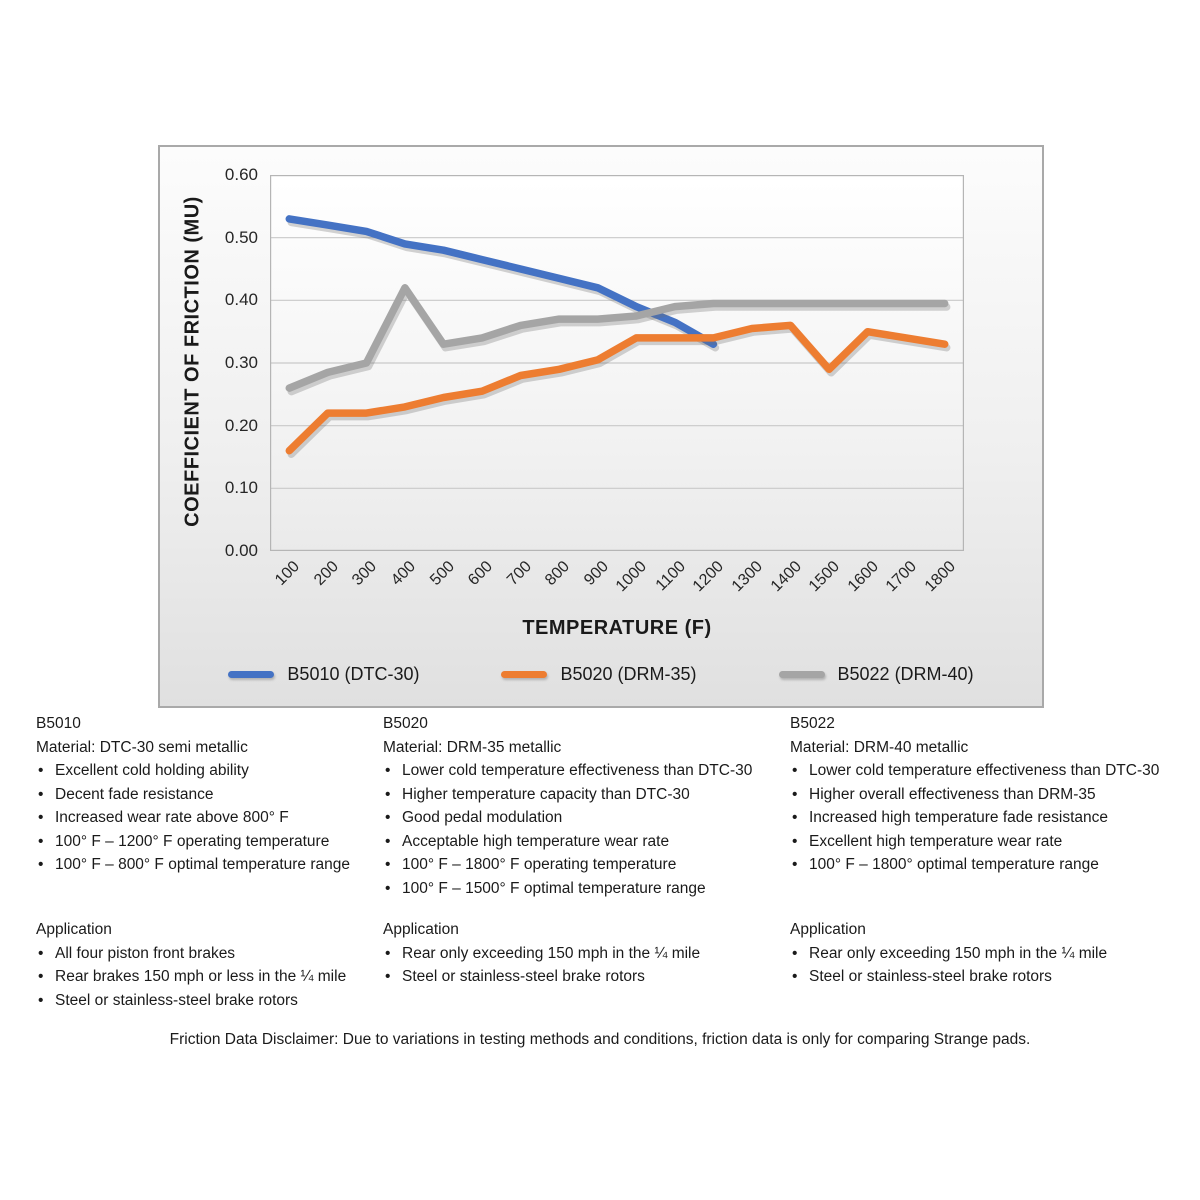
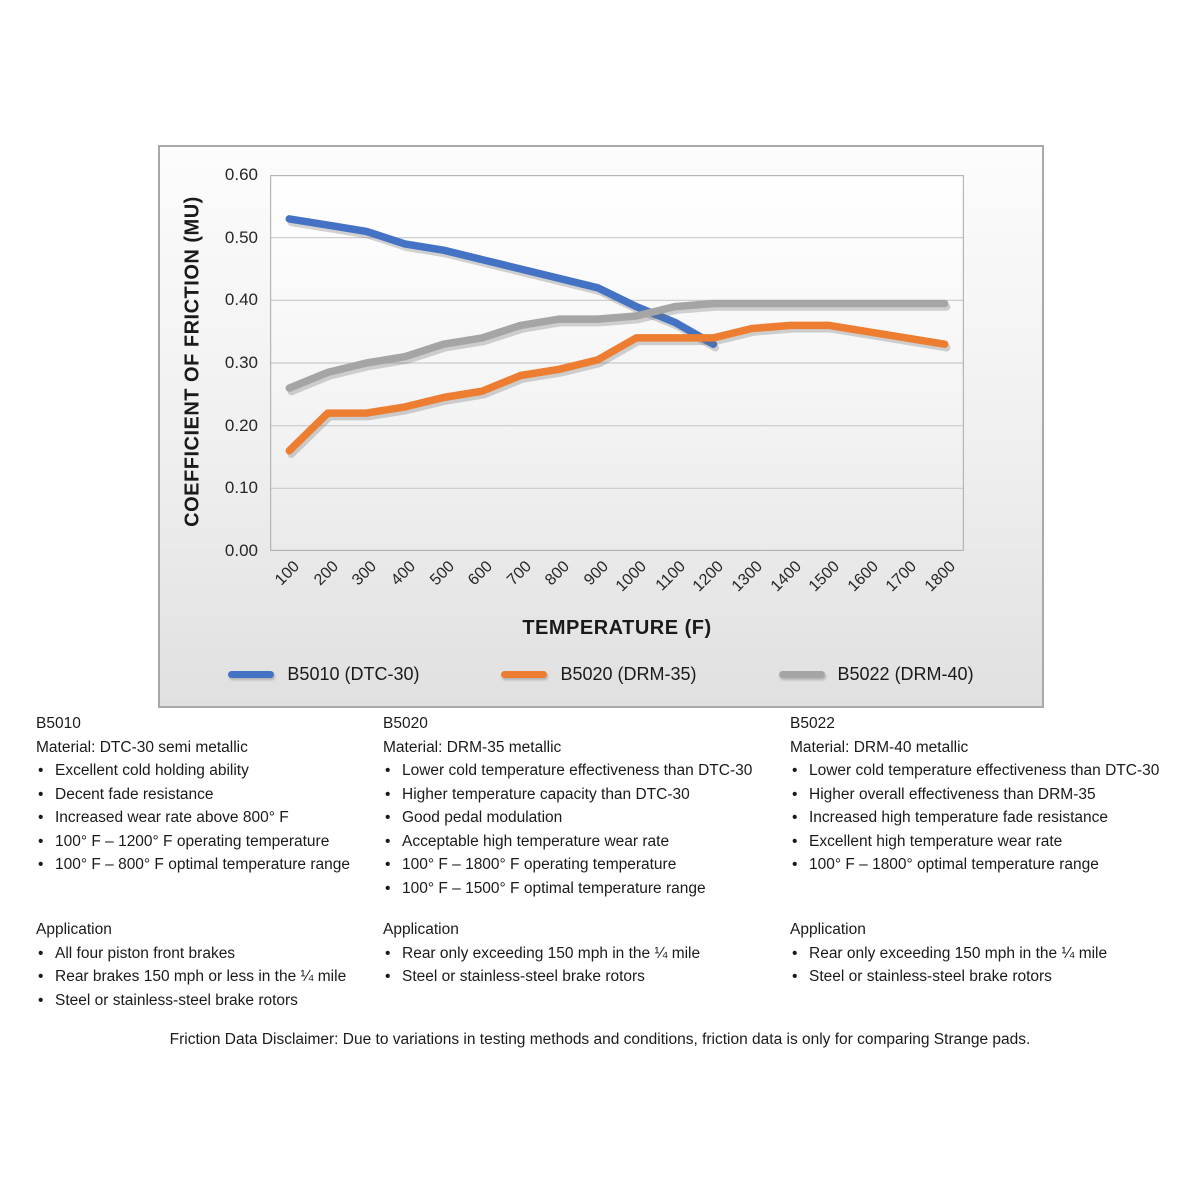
B5022 (DRM-40)/400: 0.42 -> 0.31
B5020 (DRM-35)/1500: 0.29 -> 0.36
